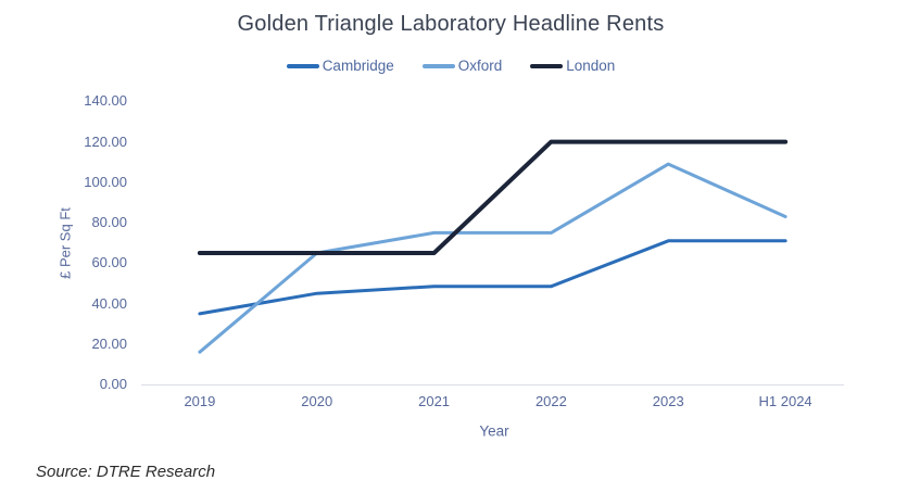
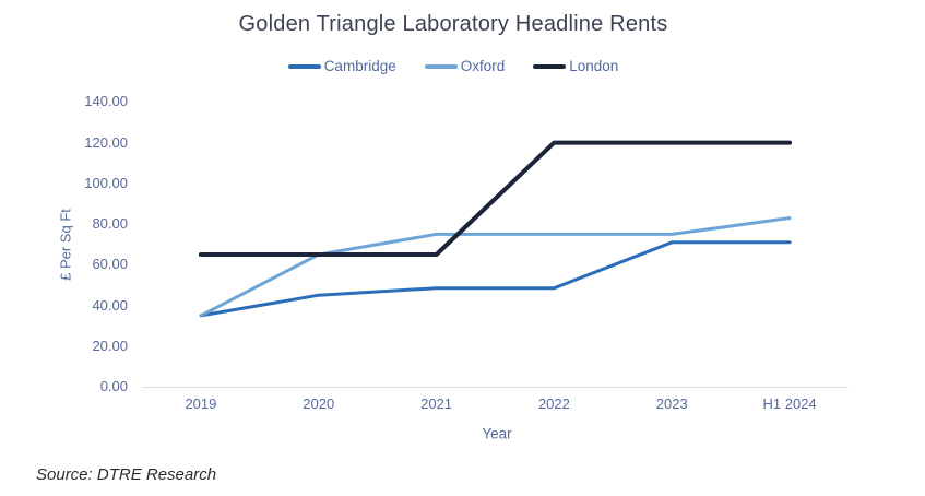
Oxford/2019: 16 -> 35
Oxford/2023: 109 -> 75
